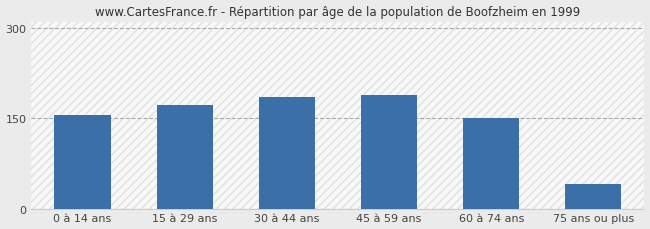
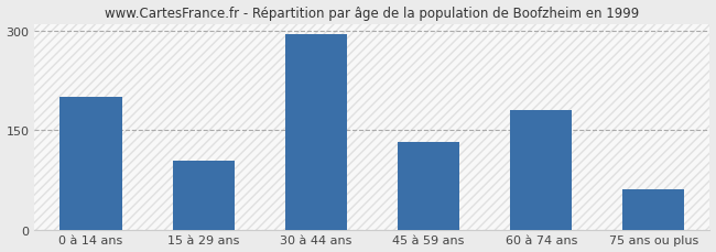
0 à 14 ans: 155 -> 200
15 à 29 ans: 172 -> 104
30 à 44 ans: 185 -> 294
45 à 59 ans: 188 -> 132
60 à 74 ans: 150 -> 180
75 ans ou plus: 40 -> 60
